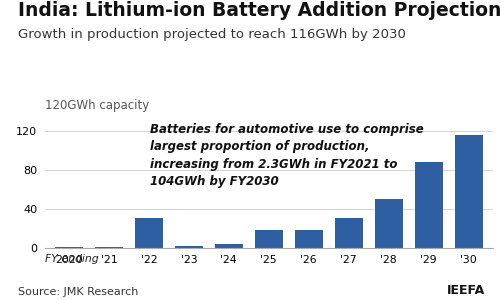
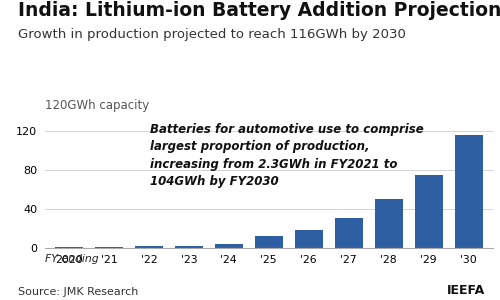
'22: 30 -> 1
'25: 18 -> 12
'29: 88 -> 75
